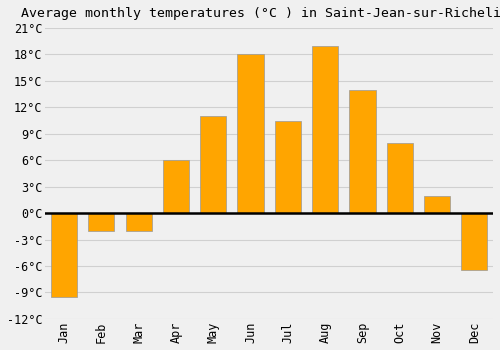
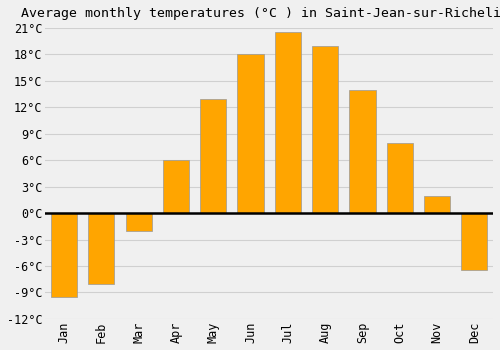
Feb: -2.0°C -> -8.0°C
May: 11.0°C -> 13.0°C
Jul: 10.4°C -> 20.5°C
